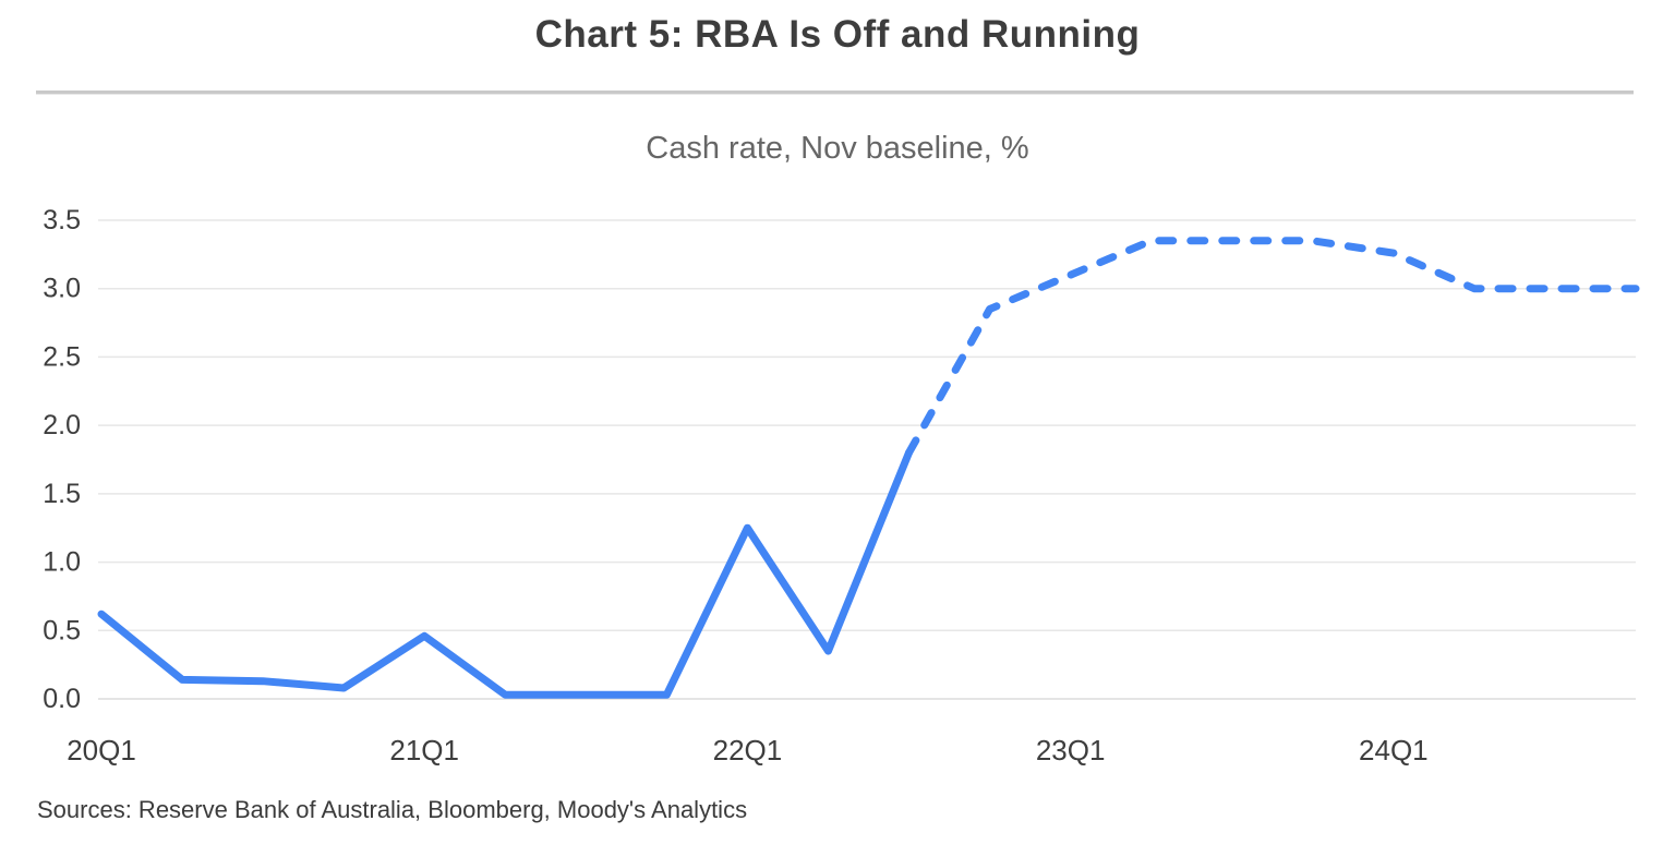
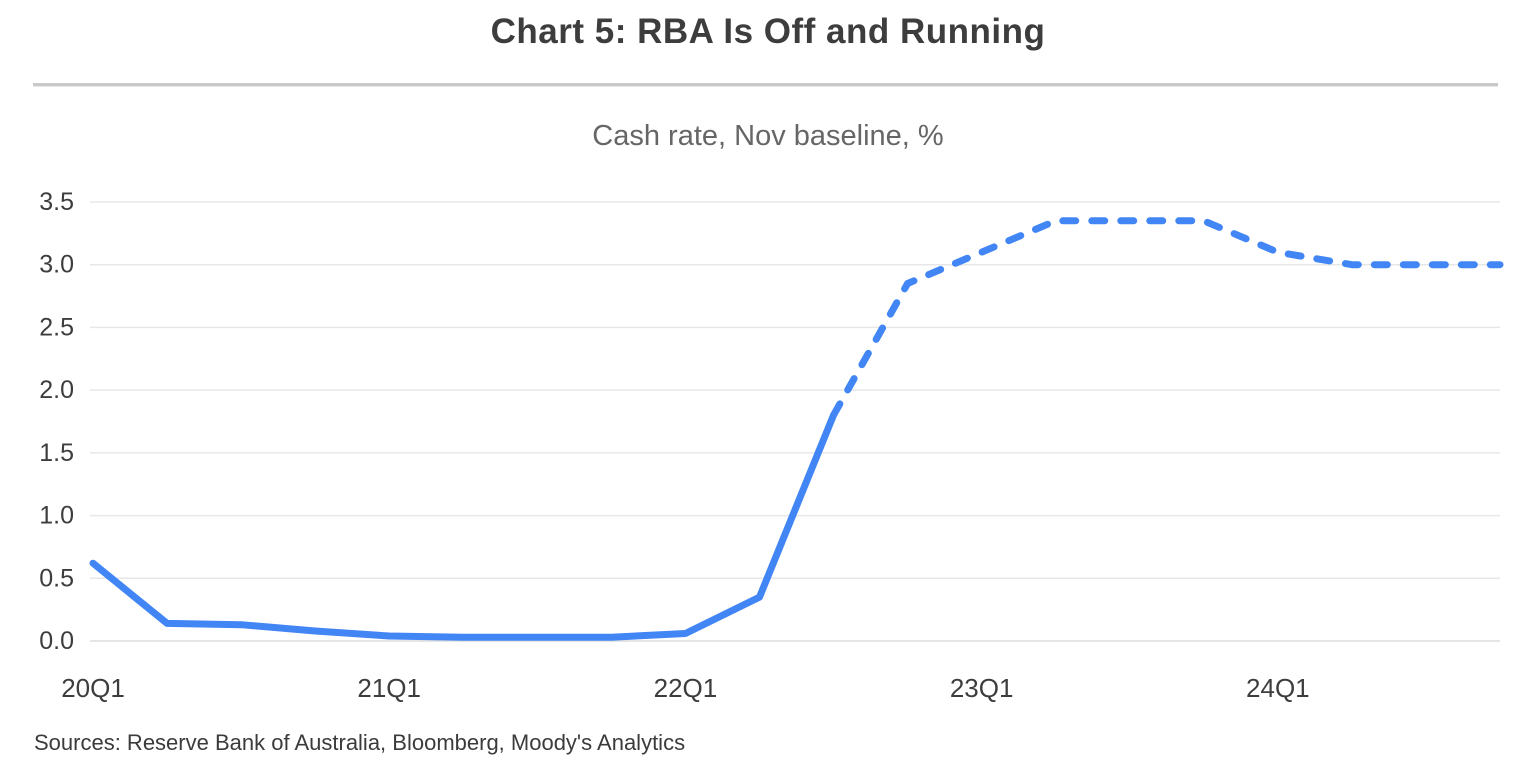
21Q1: 0.46 -> 0.04
22Q1: 1.25 -> 0.06
24Q1: 3.26 -> 3.10
